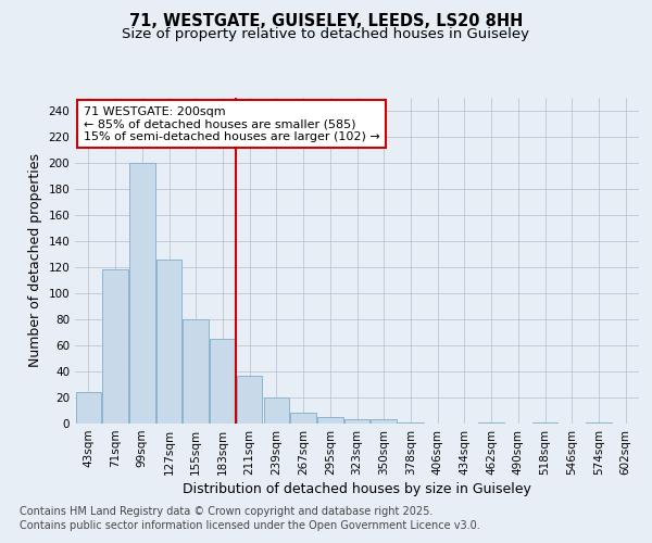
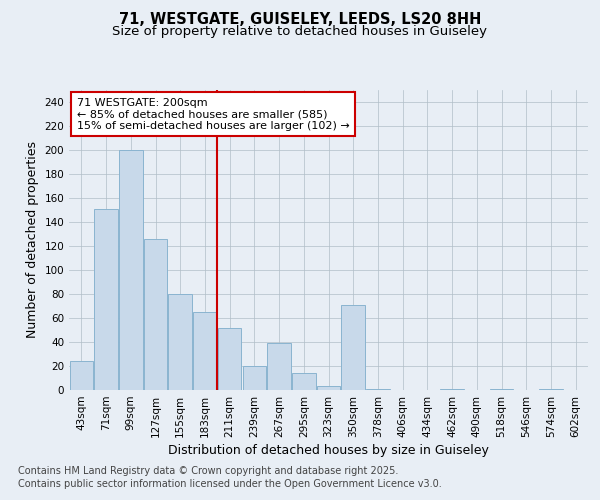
71sqm: 118 -> 151
211sqm: 37 -> 52
267sqm: 8 -> 39
295sqm: 5 -> 14
350sqm: 3 -> 71
